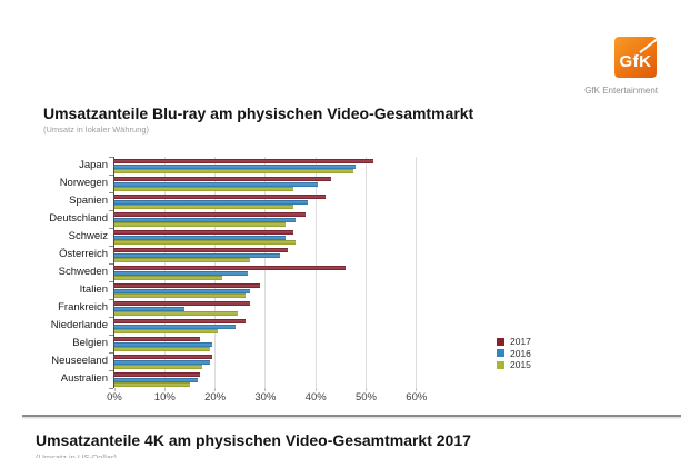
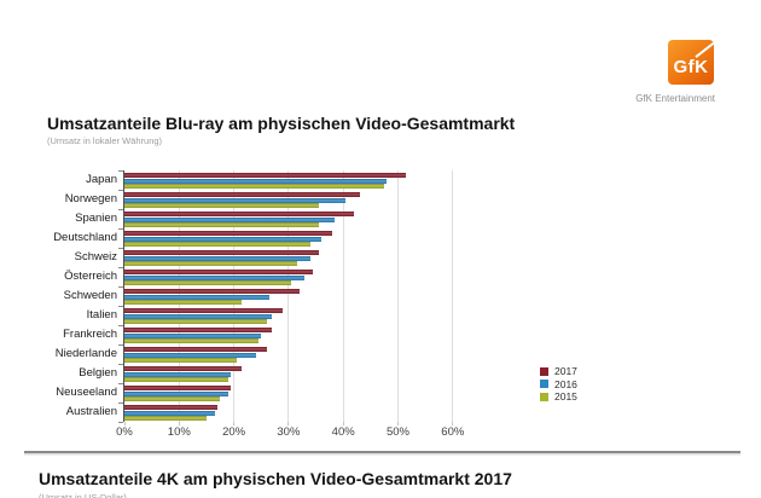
2015/Schweiz: 36% -> 32%
2015/Österreich: 27% -> 30%
2017/Schweden: 46% -> 32%
2016/Frankreich: 14% -> 25%
2017/Belgien: 17% -> 22%
